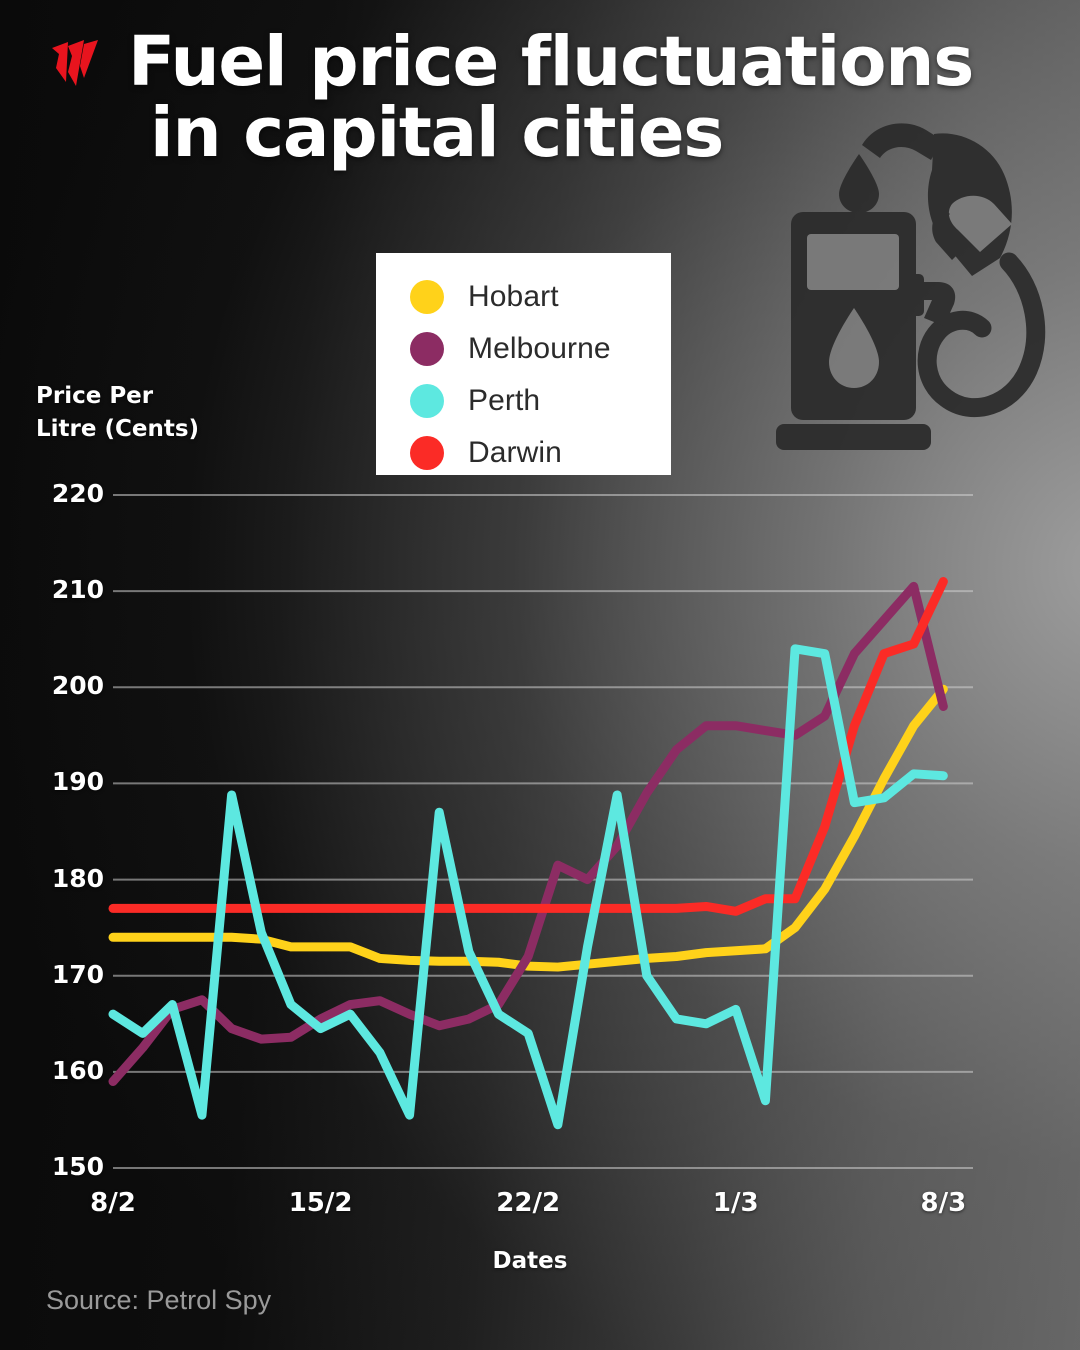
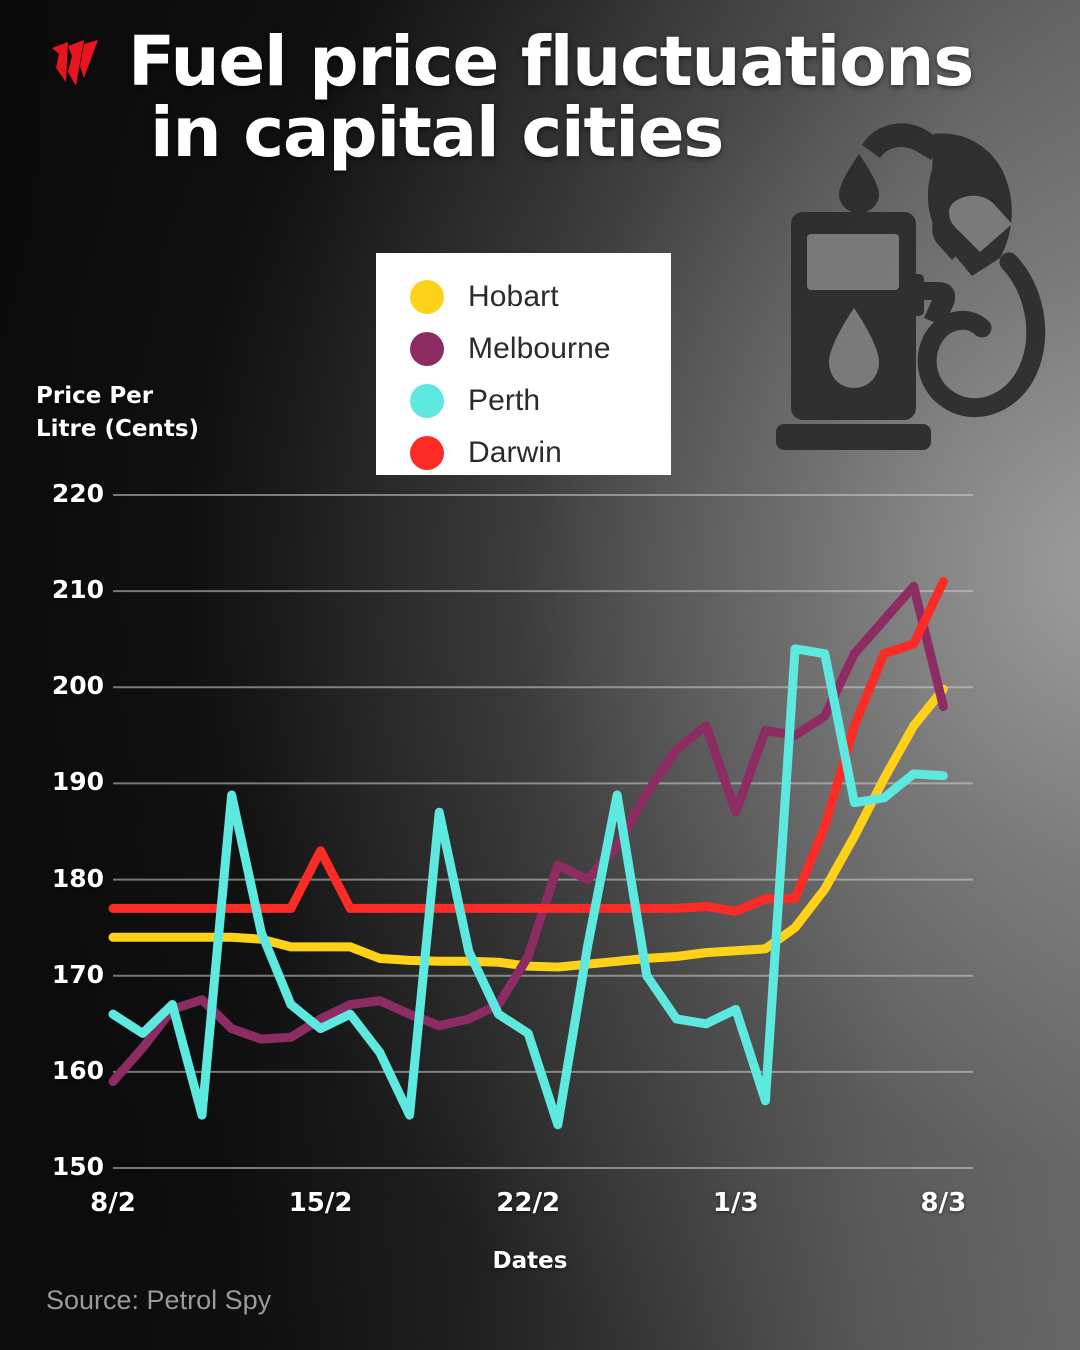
Darwin/15/2: 177 -> 183
Melbourne/1/3: 196 -> 187
